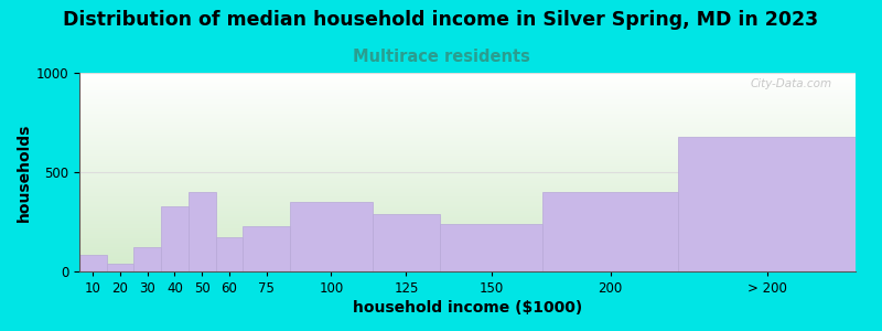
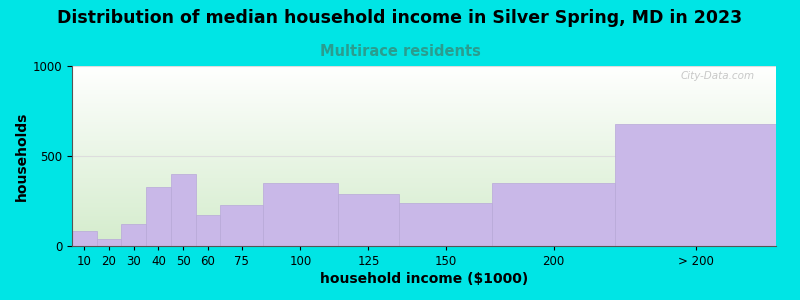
200: 400 -> 350
